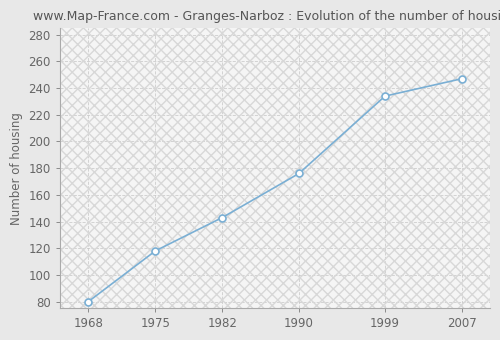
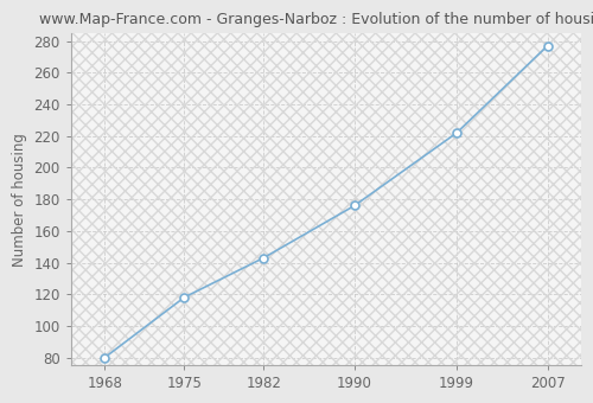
1999: 234 -> 222
2007: 247 -> 277
